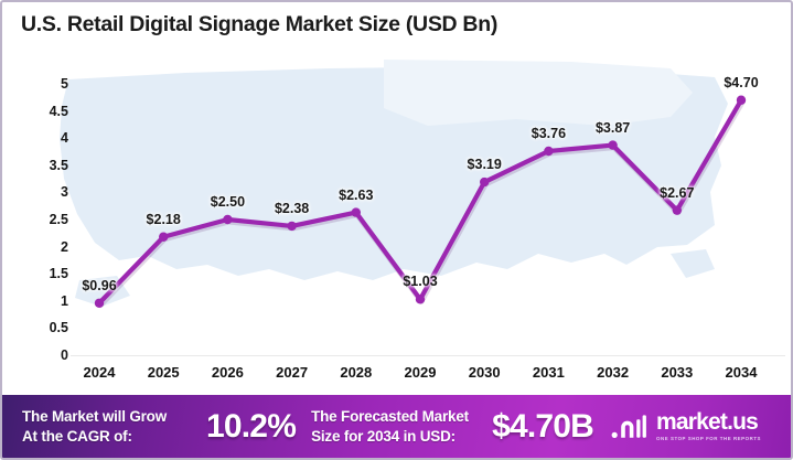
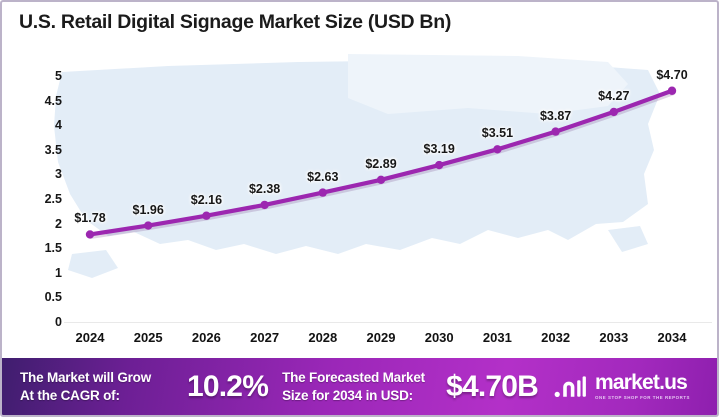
2024: $0.96 -> $1.78
2025: $2.18 -> $1.96
2026: $2.50 -> $2.16
2029: $1.03 -> $2.89
2031: $3.76 -> $3.51
2033: $2.67 -> $4.27
